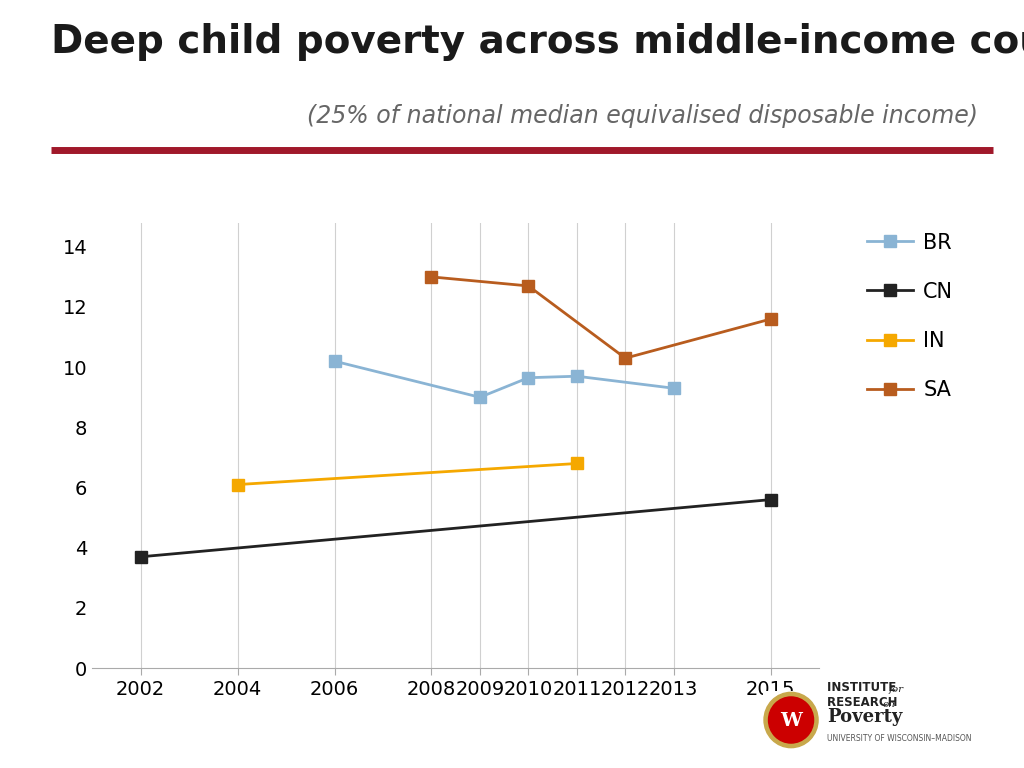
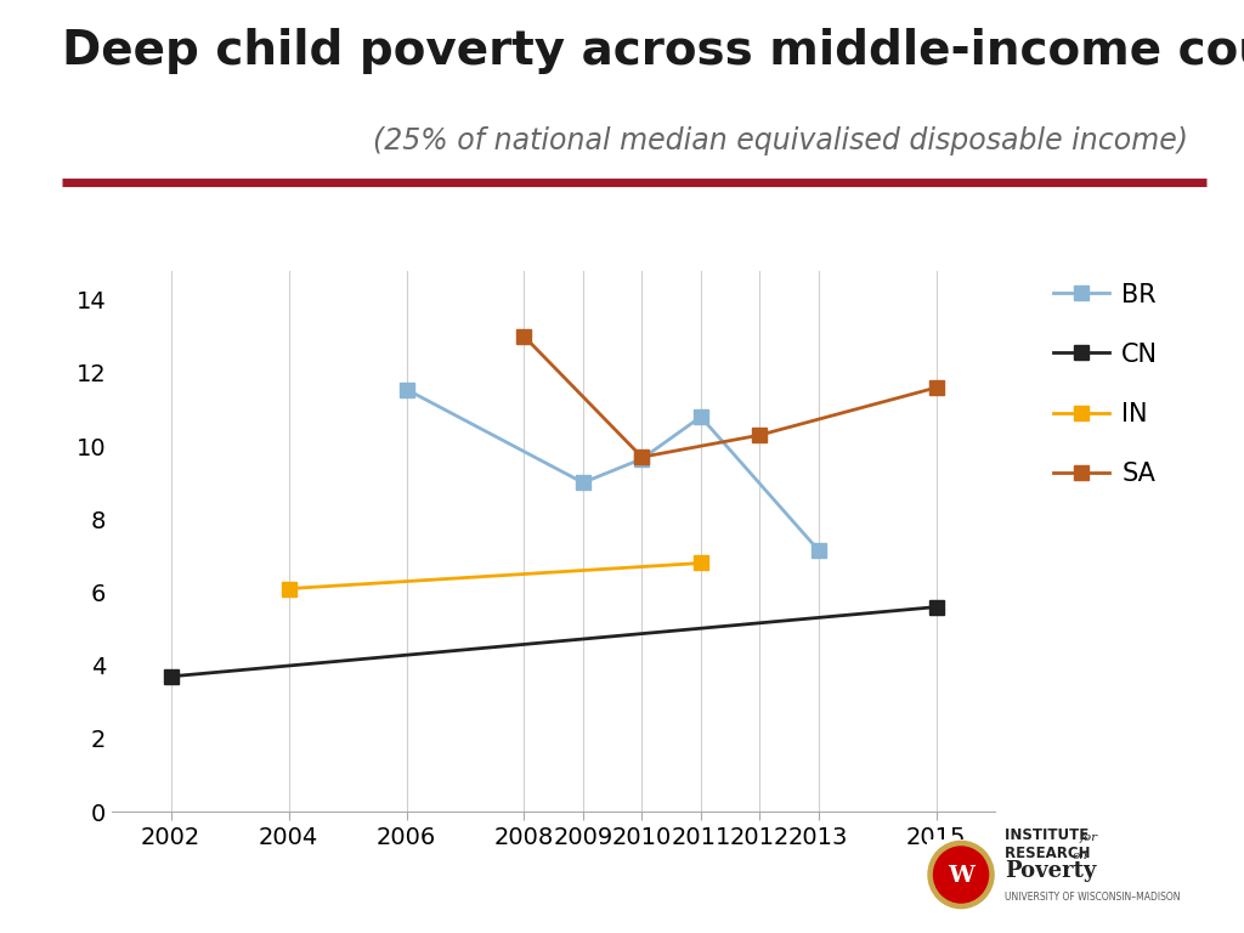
BR/2006: 10.20 -> 11.55
SA/2010: 12.7 -> 9.7
BR/2011: 9.70 -> 10.80
BR/2013: 9.30 -> 7.15
